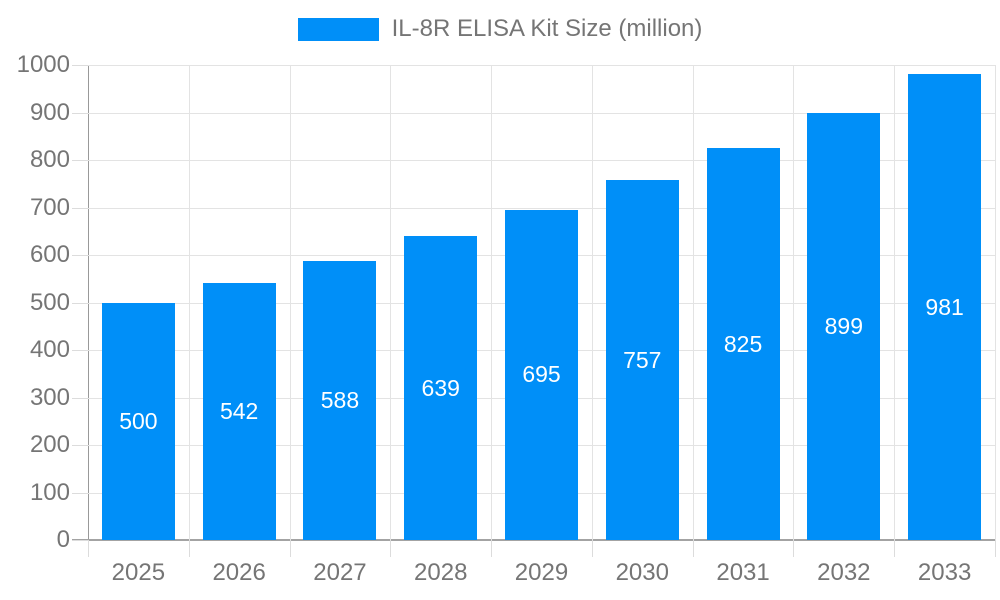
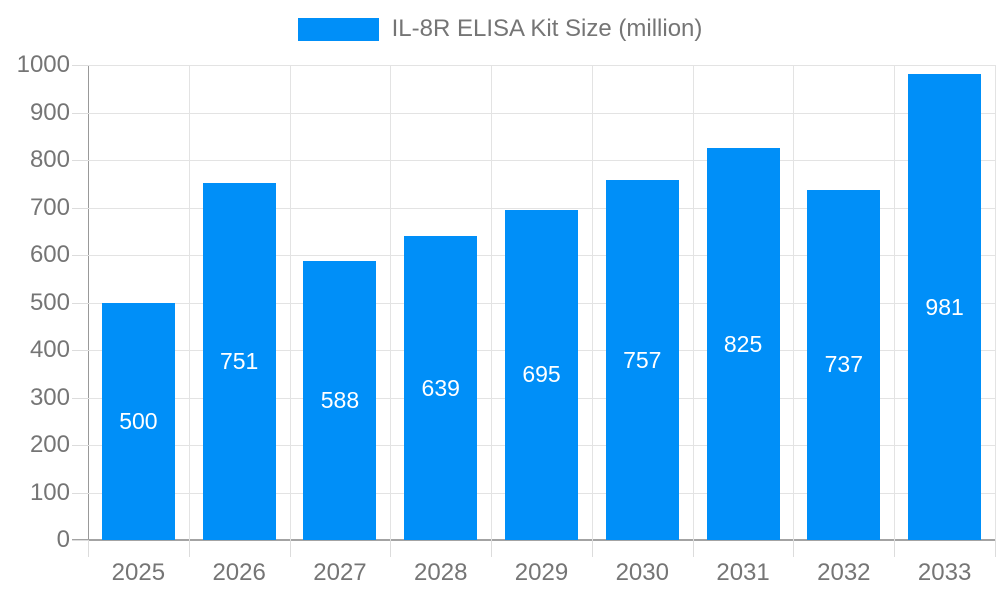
2026: 542 -> 751
2032: 899 -> 737
